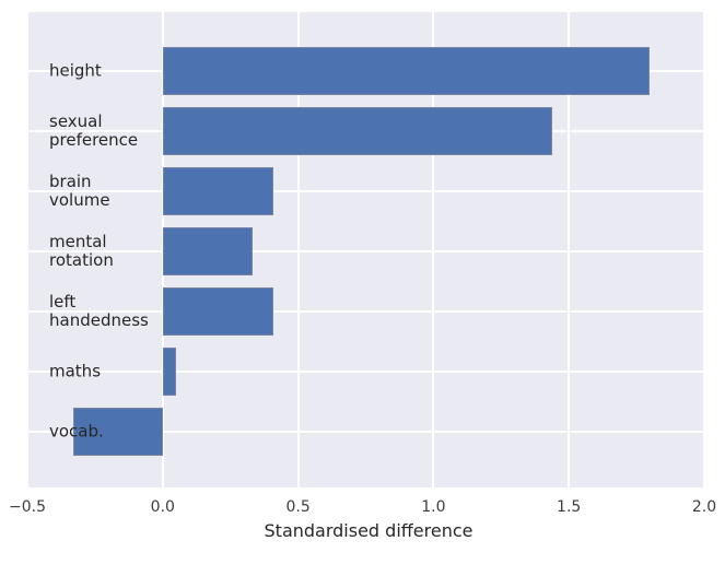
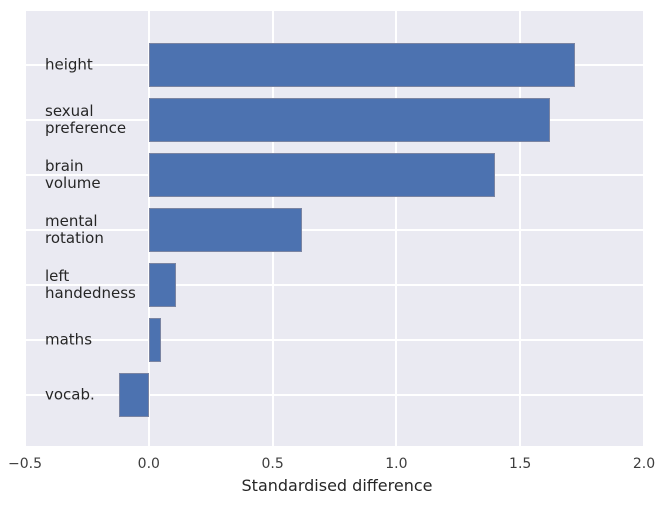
height: 1.80 -> 1.72
sexual preference: 1.44 -> 1.62
brain volume: 0.41 -> 1.40
mental rotation: 0.33 -> 0.62
left handedness: 0.41 -> 0.11
vocab.: -0.33 -> -0.12
